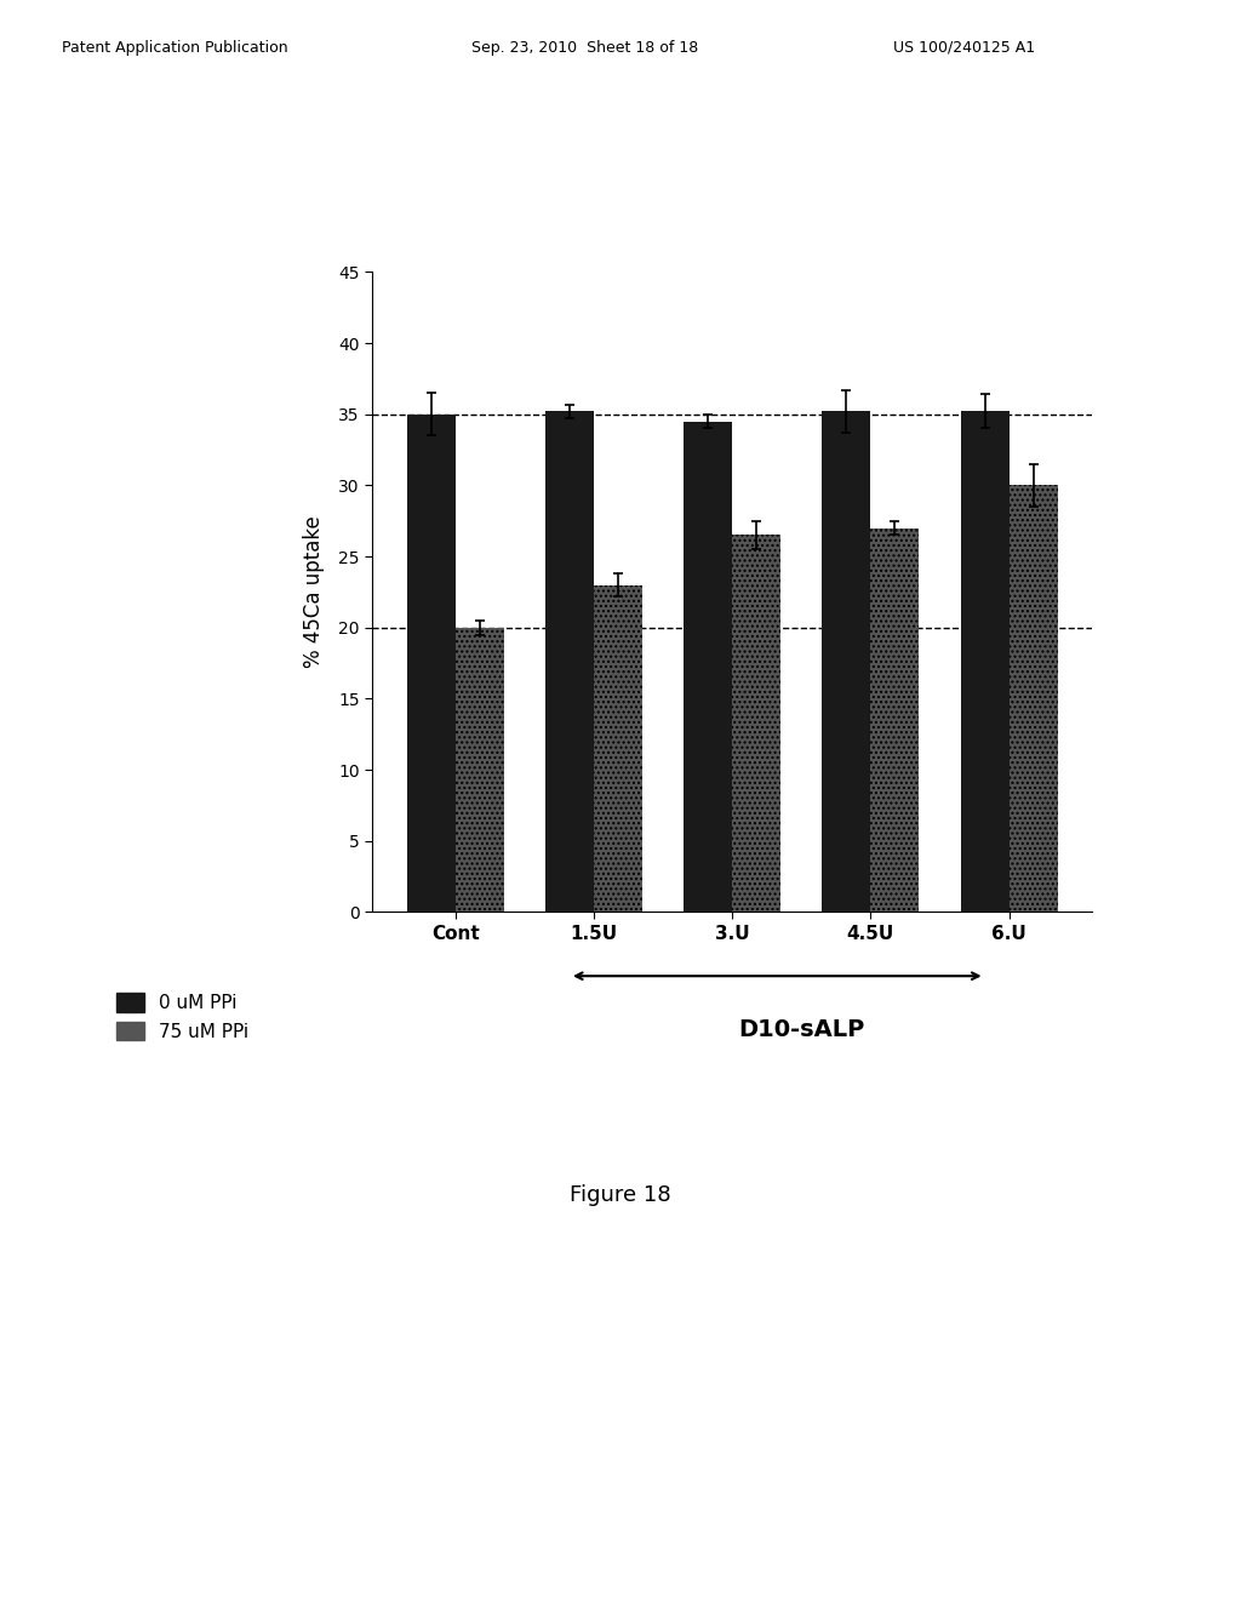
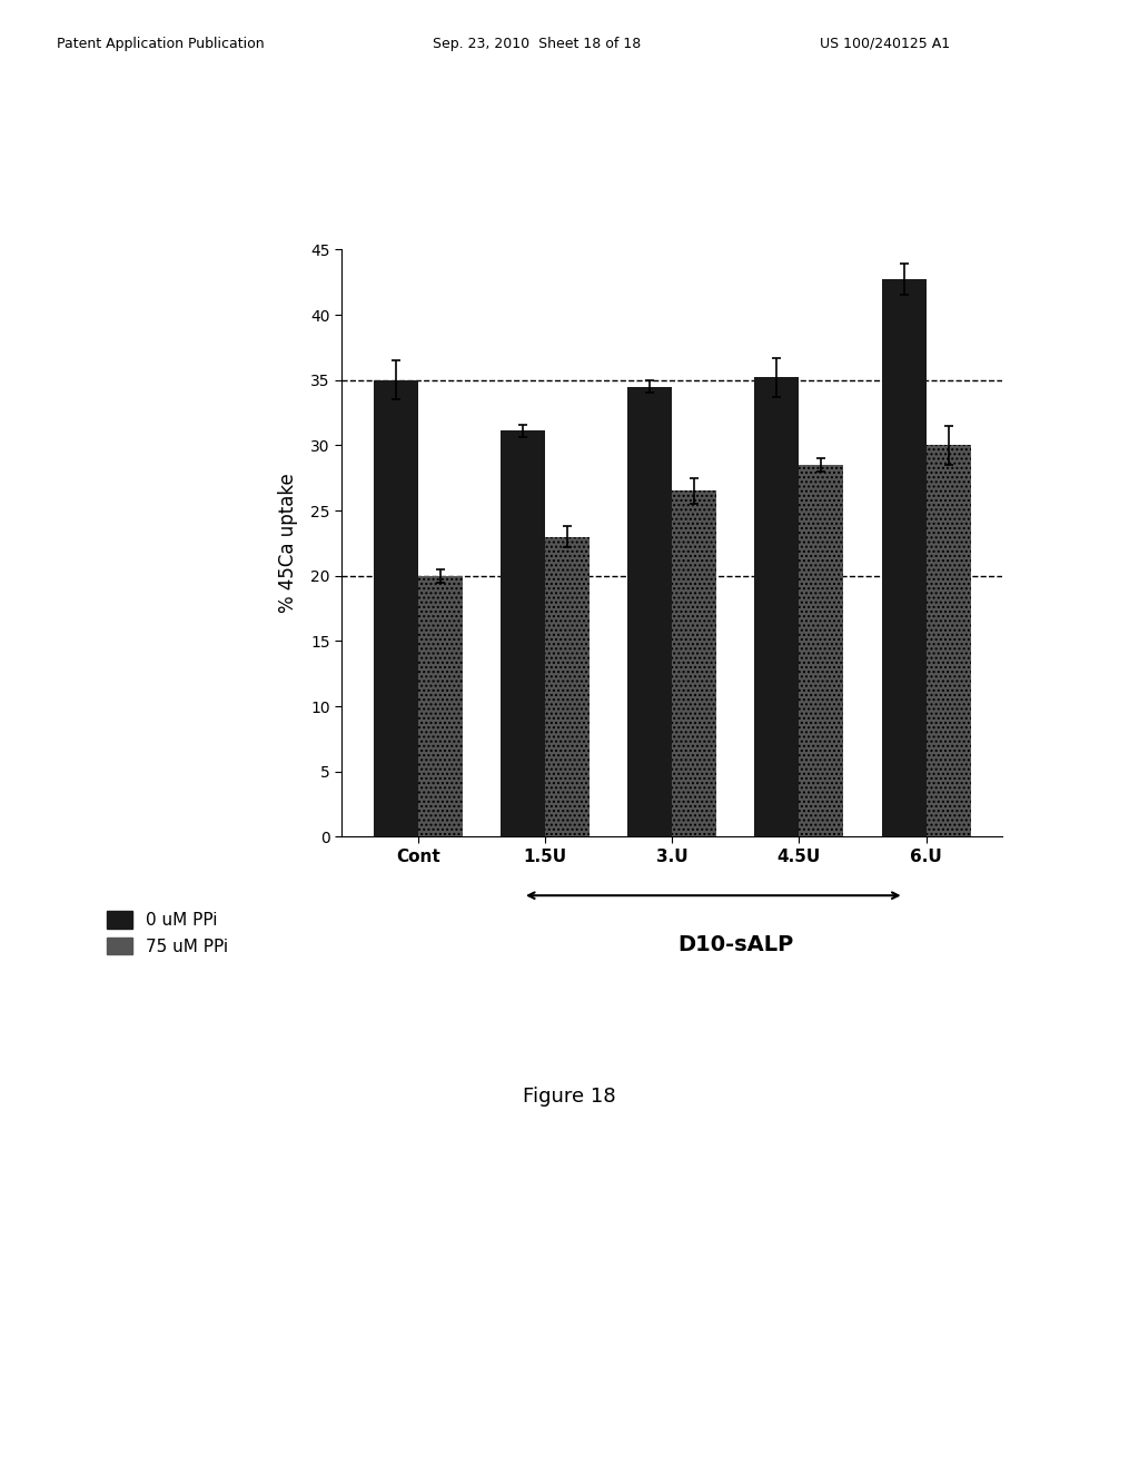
0 uM PPi/1.5U: 35.2 -> 31.1
75 uM PPi/4.5U: 27.0 -> 28.5
0 uM PPi/6.U: 35.2 -> 42.7
